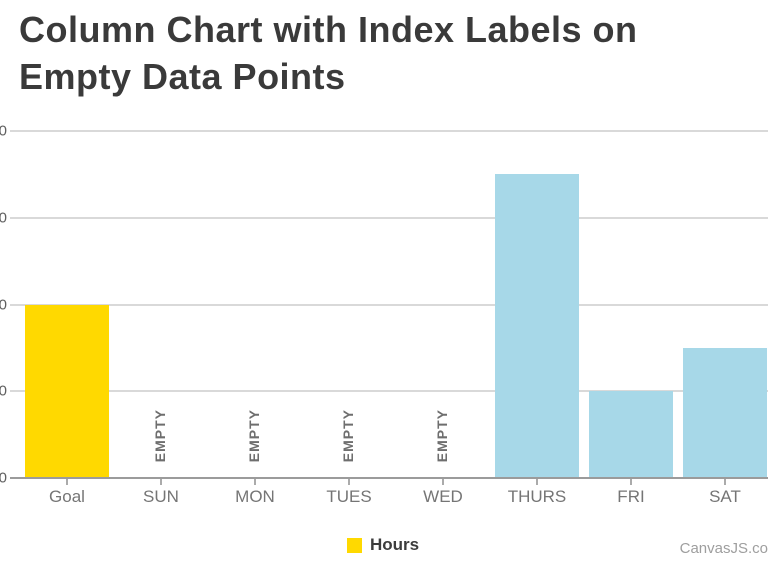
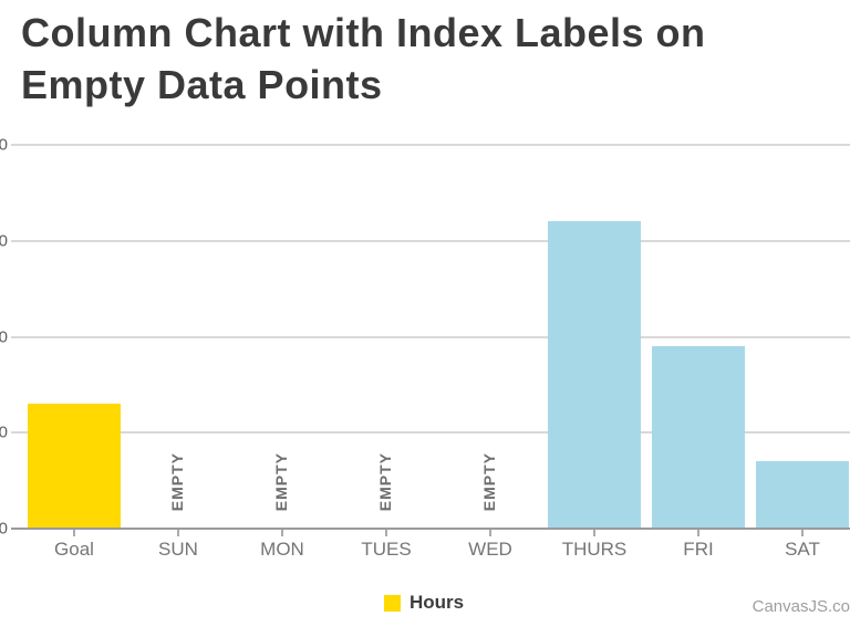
Goal: 20 -> 13
THURS: 35 -> 32
FRI: 10 -> 19
SAT: 15 -> 7
